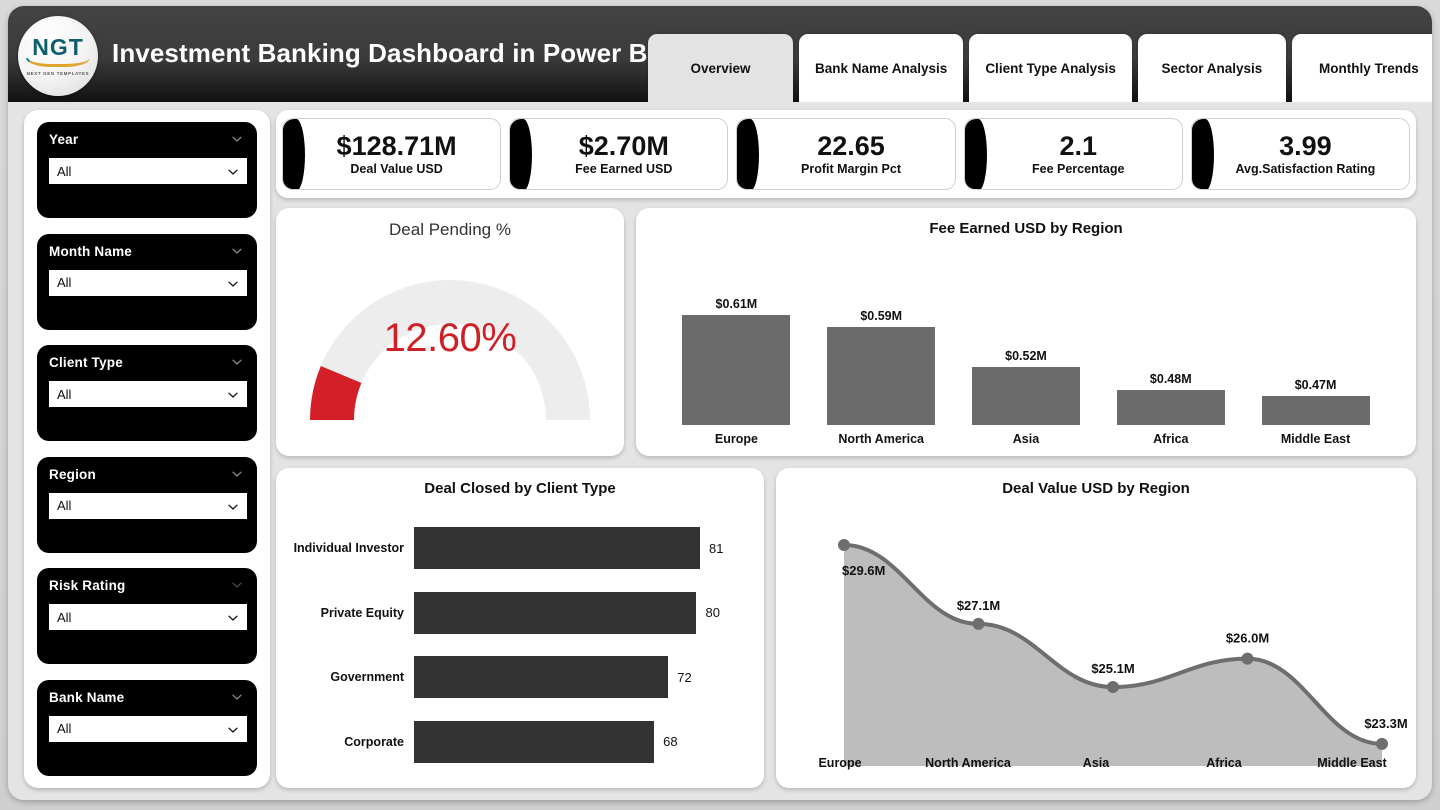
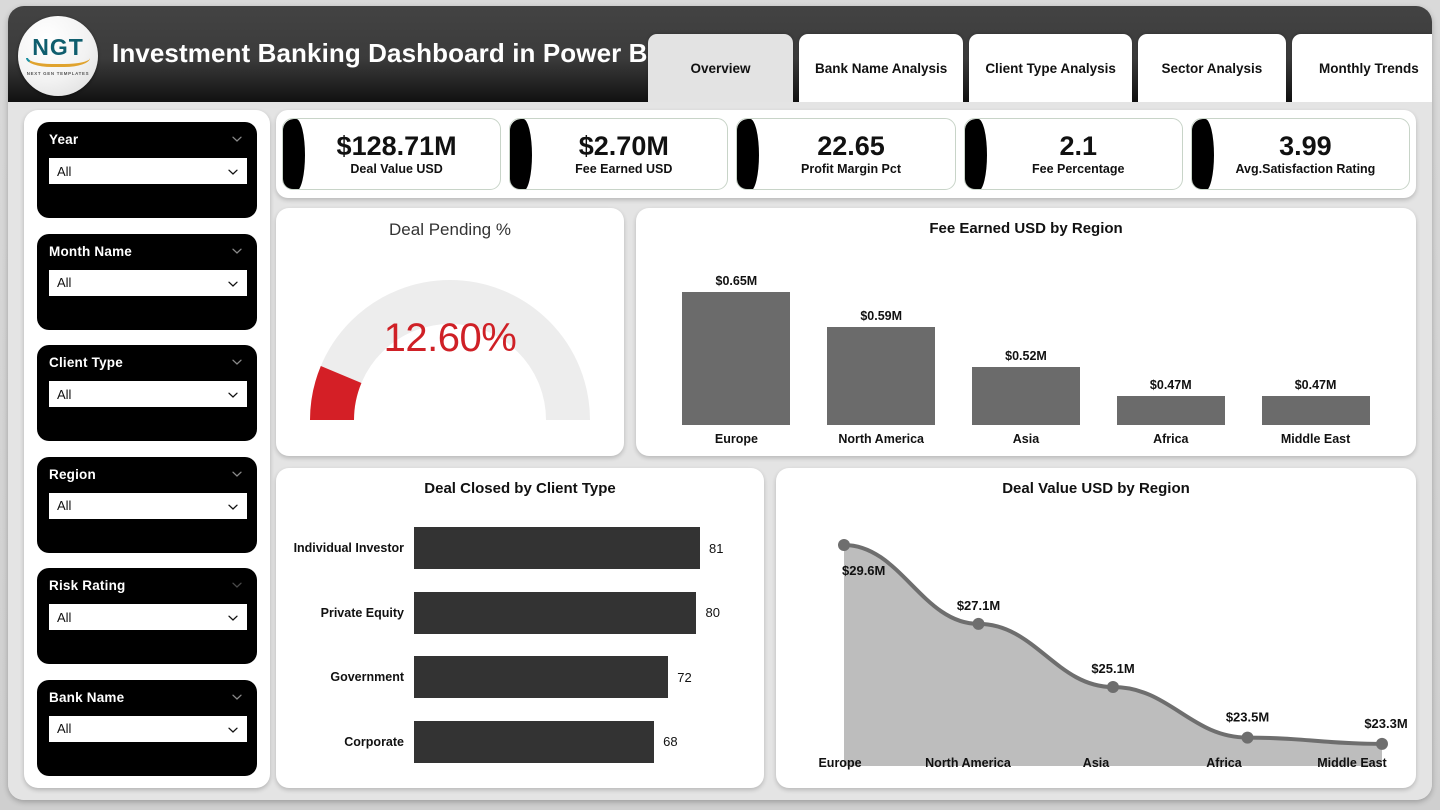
Fee Earned USD by Region/Europe: $0.61M -> $0.65M
Fee Earned USD by Region/Africa: $0.48M -> $0.47M
Deal Value USD by Region/Africa: $26.0M -> $23.5M
